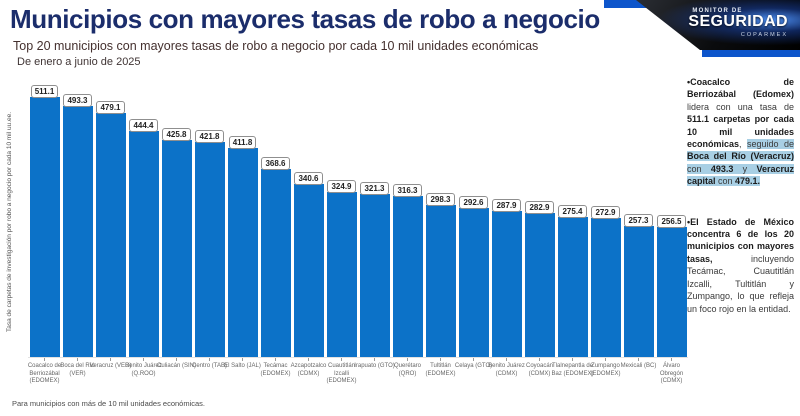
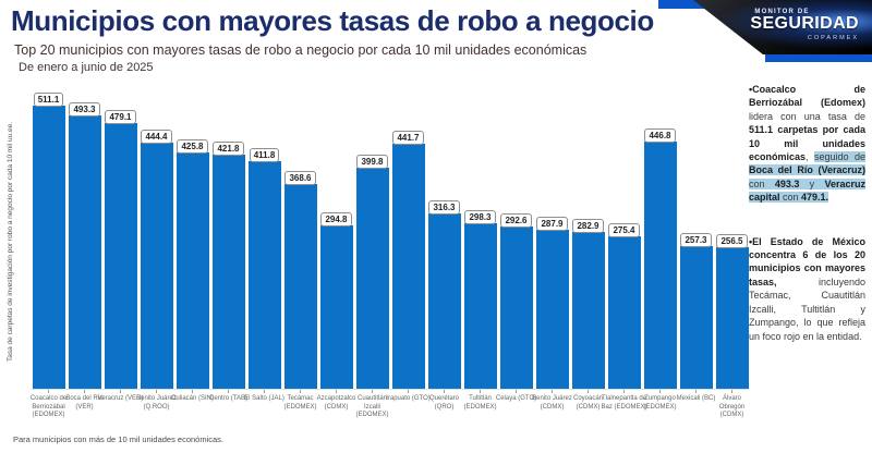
Azcapotzalco (CDMX): 340.6 -> 294.8
Cuautitlán Izcalli (EDOMEX): 324.9 -> 399.8
Irapuato (GTO): 321.3 -> 441.7
Zumpango (EDOMEX): 272.9 -> 446.8
